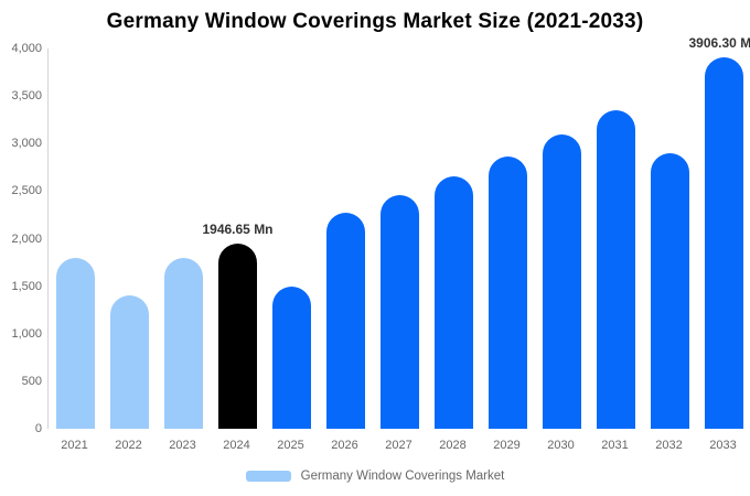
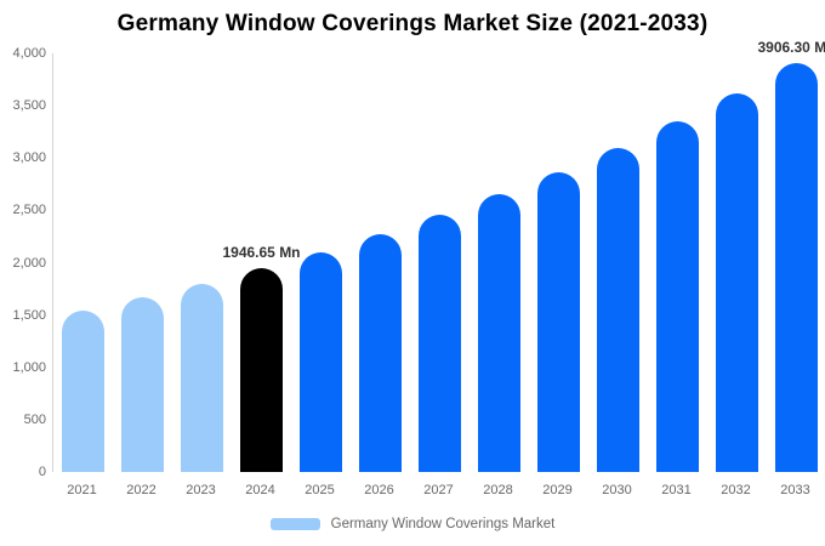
2021: 1800 -> 1500
2022: 1400 -> 1700
2025: 1500 -> 2100
2032: 2900 -> 3600
